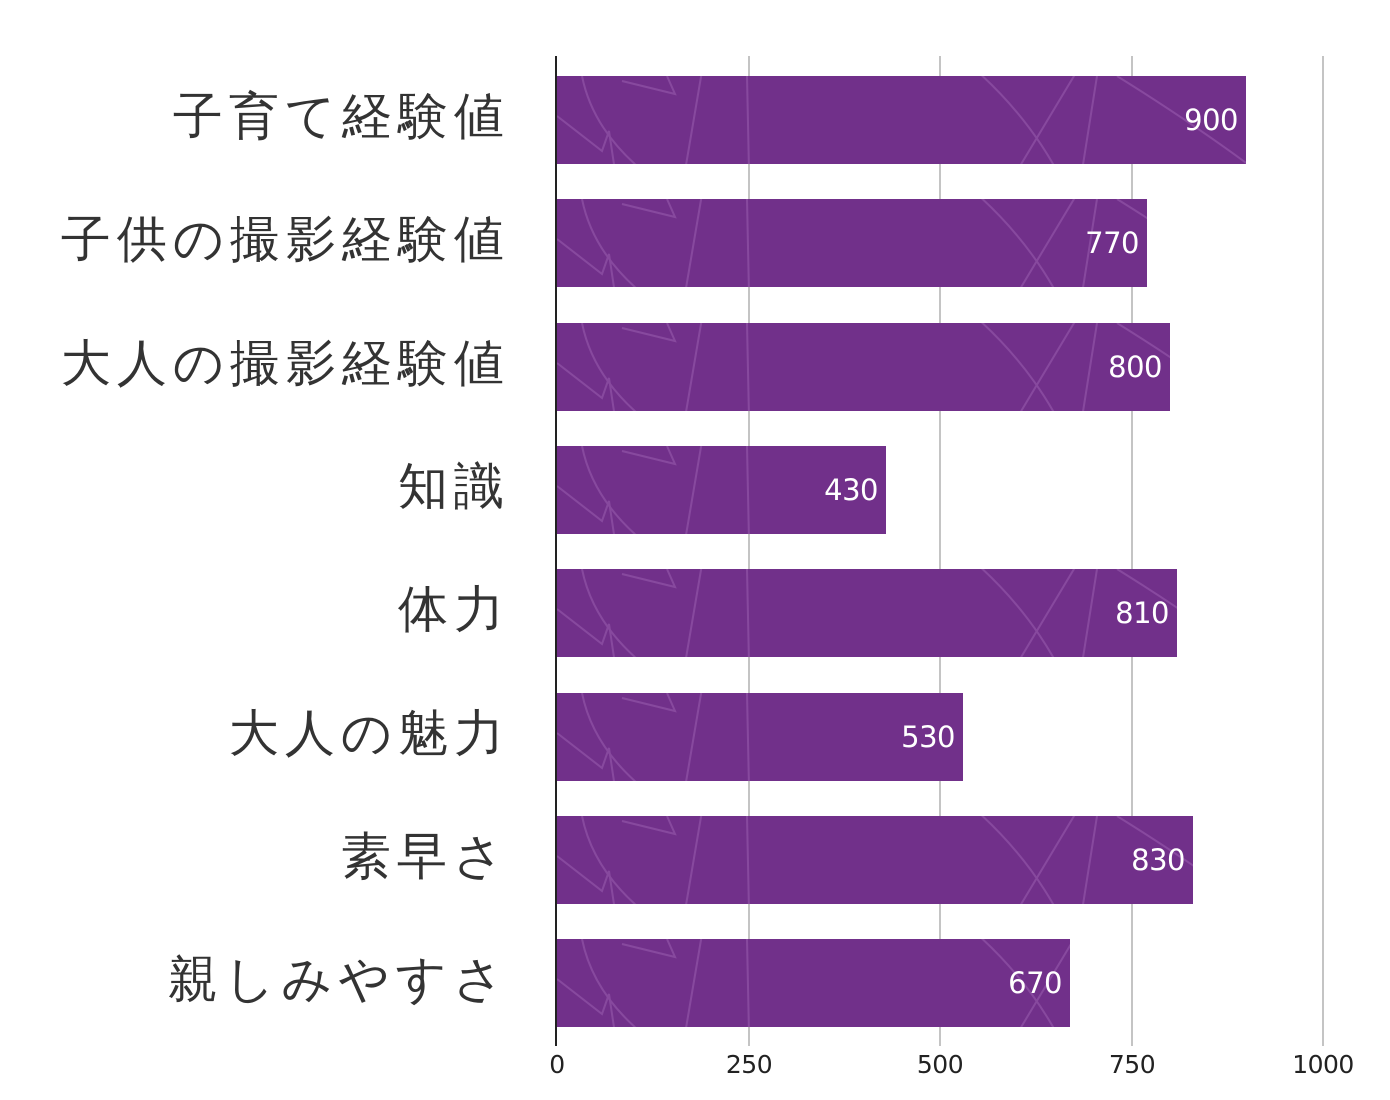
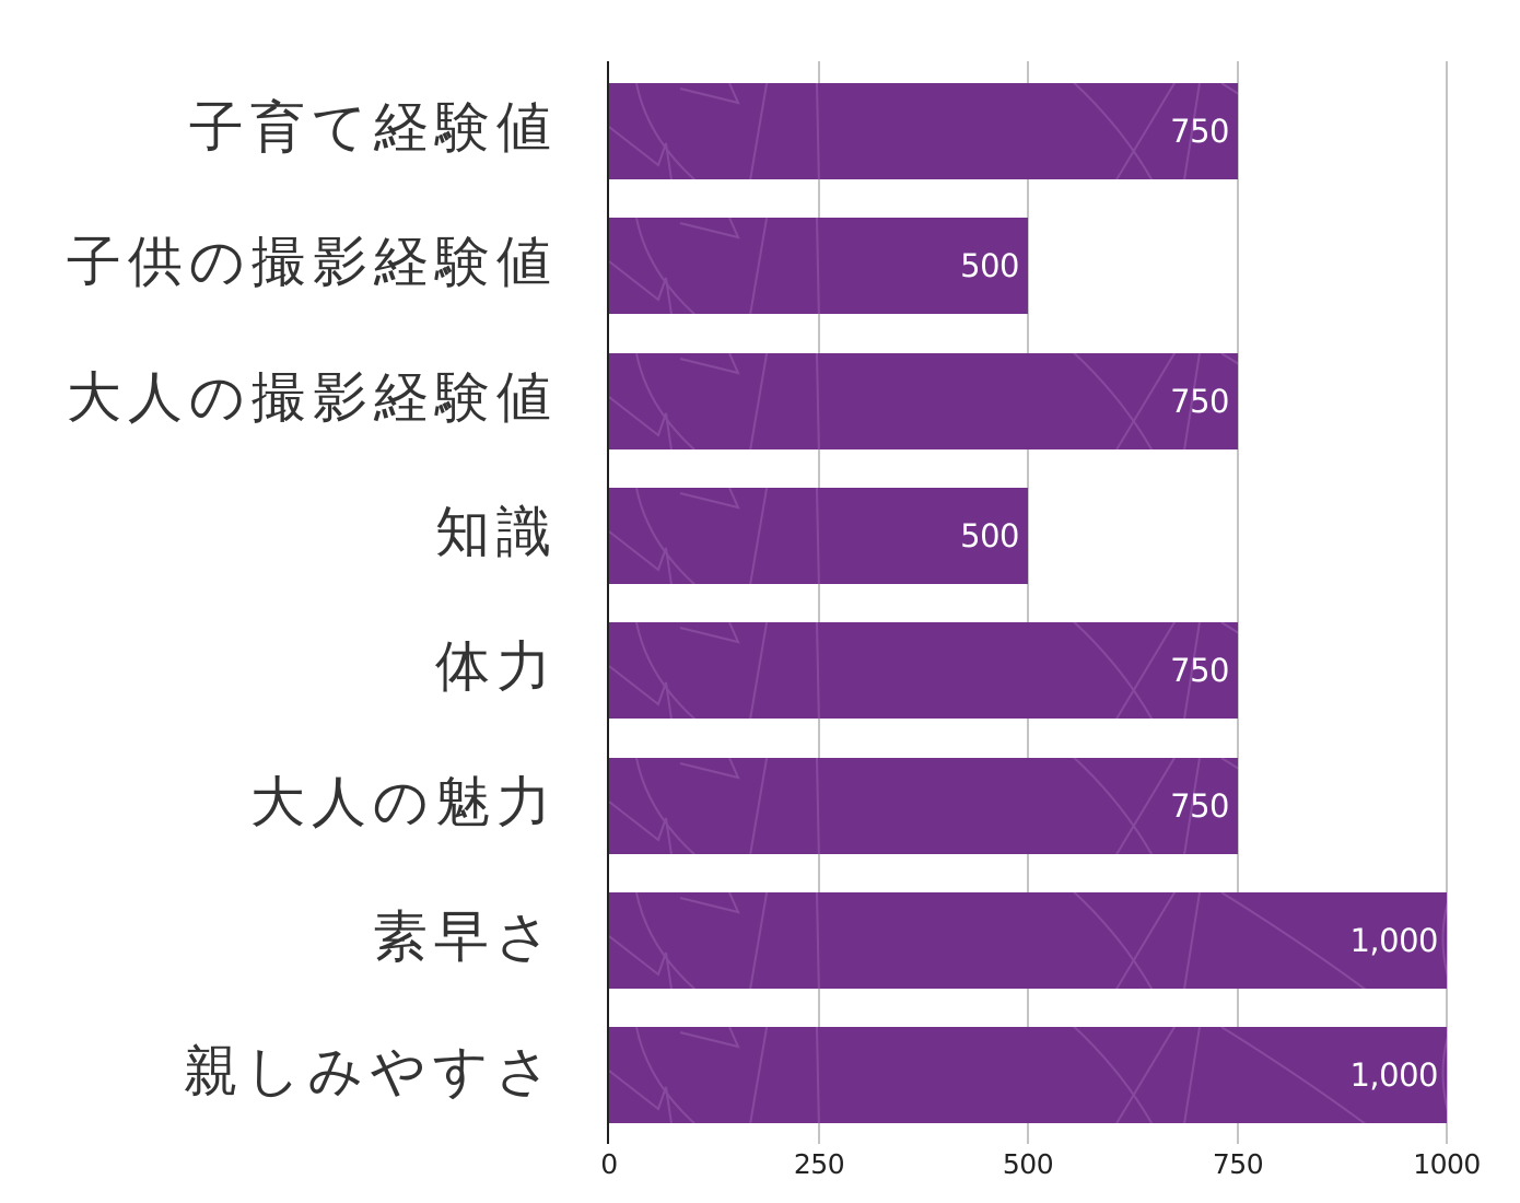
子育て経験値: 900 -> 750
子供の撮影経験値: 770 -> 500
大人の撮影経験値: 800 -> 750
知識: 430 -> 500
体力: 810 -> 750
大人の魅力: 530 -> 750
素早さ: 830 -> 1,000
親しみやすさ: 670 -> 1,000
